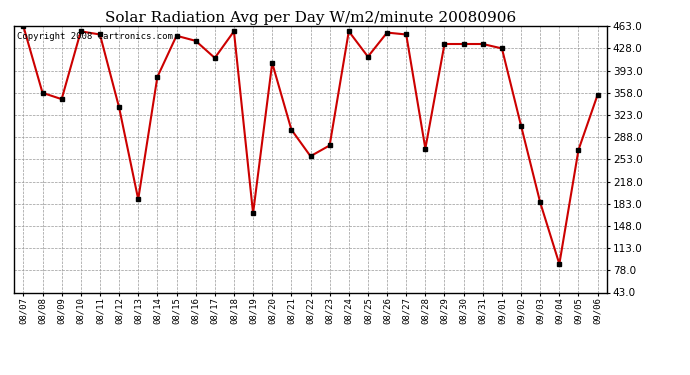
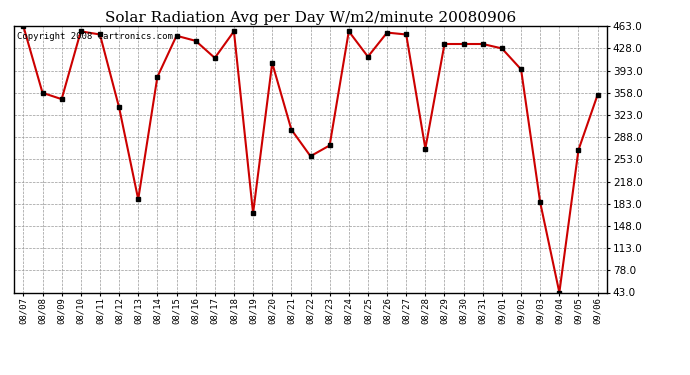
09/02: 306 -> 395
09/04: 88 -> 43
